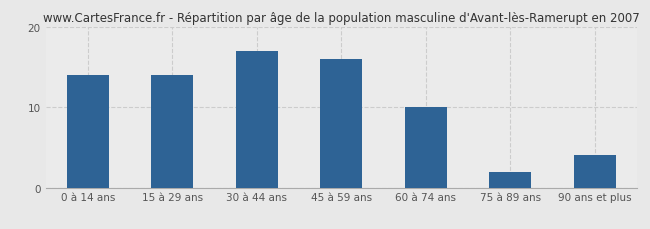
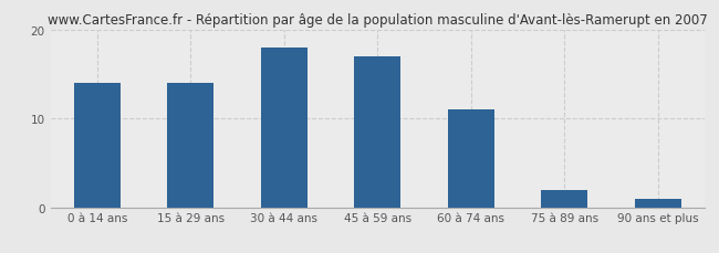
30 à 44 ans: 17 -> 18
45 à 59 ans: 16 -> 17
60 à 74 ans: 10 -> 11
90 ans et plus: 4 -> 1
